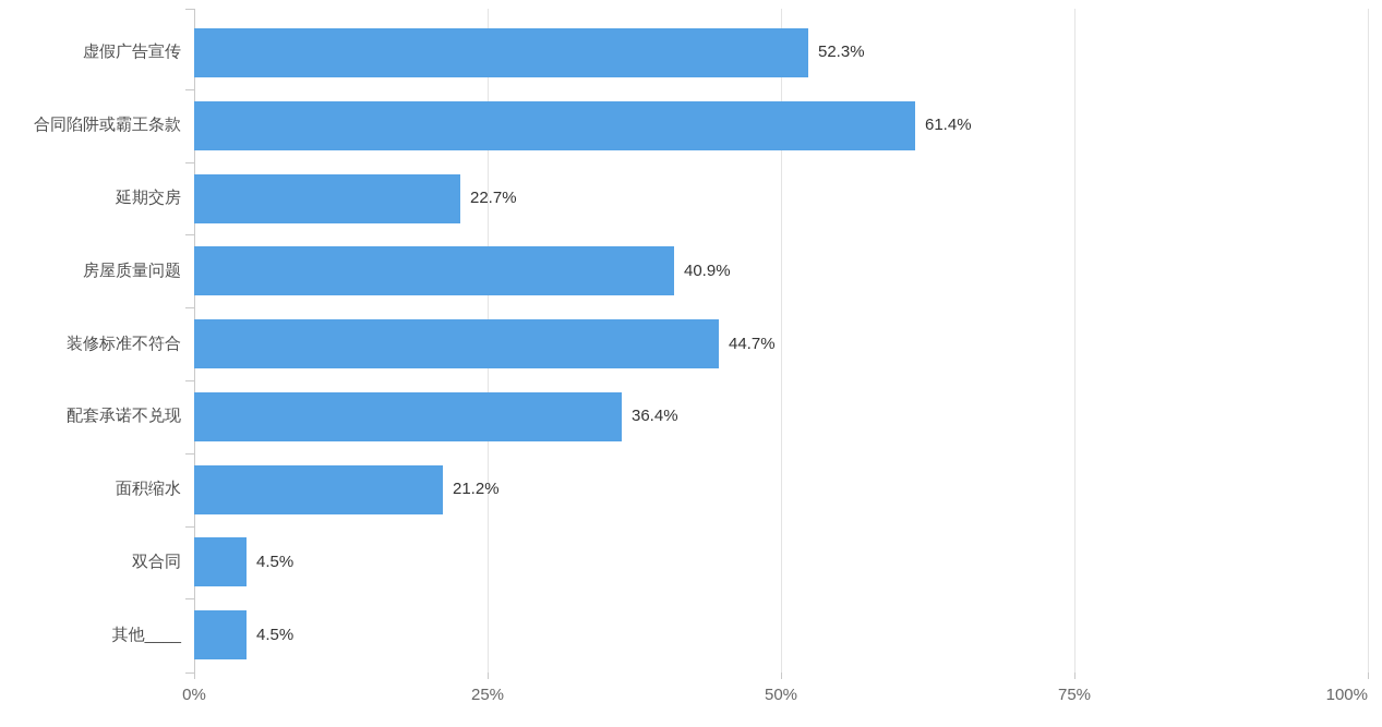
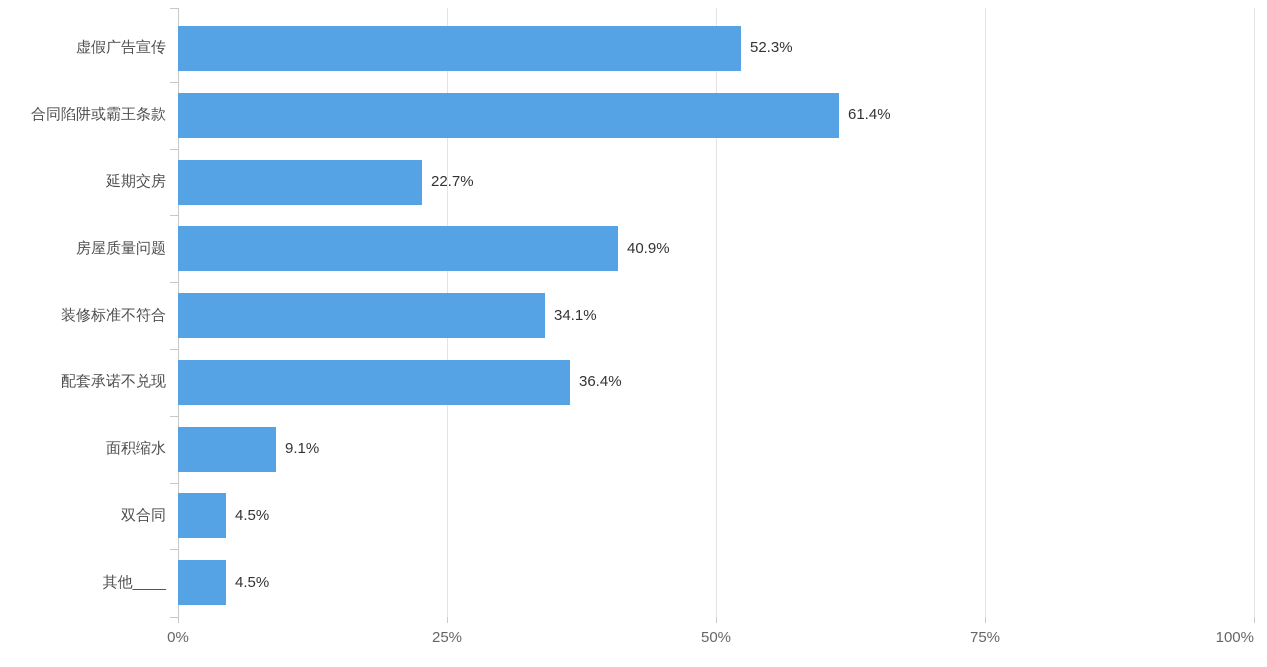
装修标准不符合: 44.7% -> 34.1%
面积缩水: 21.2% -> 9.1%
